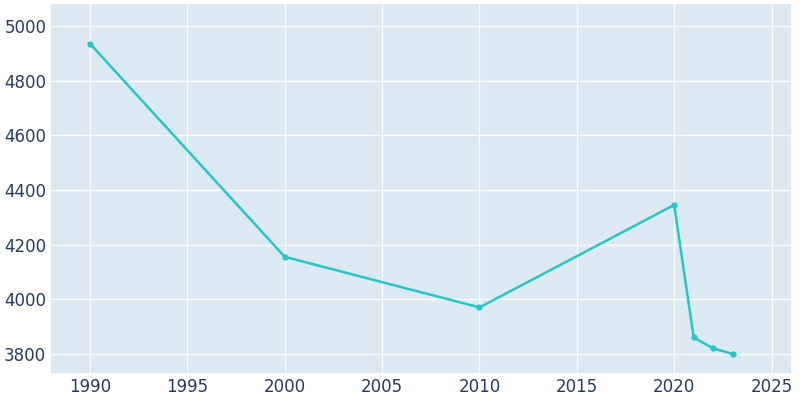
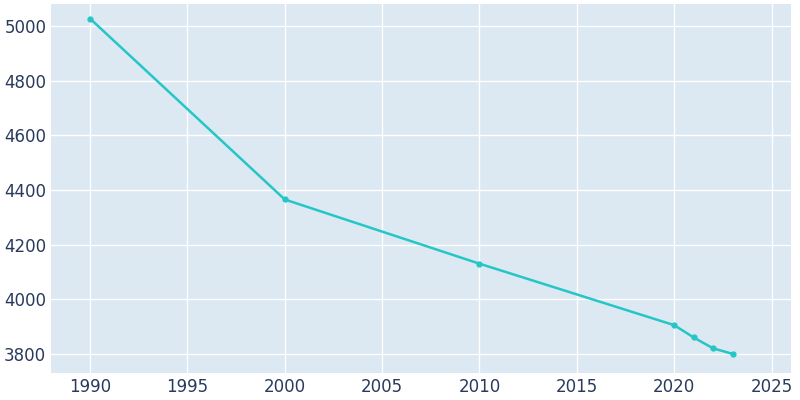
1990: 4935 -> 5027
2000: 4155 -> 4365
2010: 3970 -> 4130
2020: 4345 -> 3905
